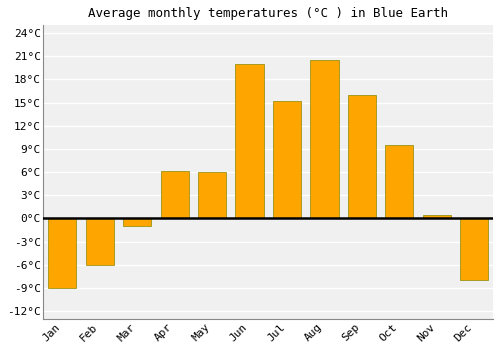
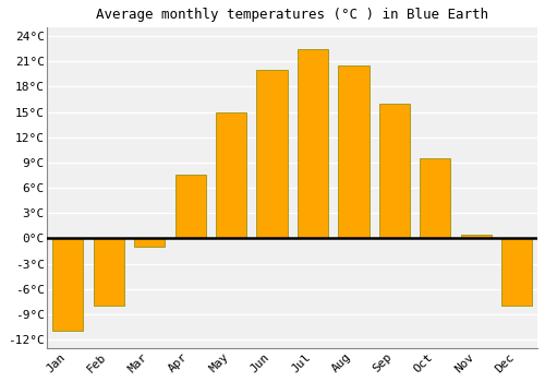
Jan: -9.0°C -> -11.0°C
Feb: -6.0°C -> -8.0°C
Apr: 6.2°C -> 7.5°C
May: 6.0°C -> 15.0°C
Jul: 15.2°C -> 22.5°C
